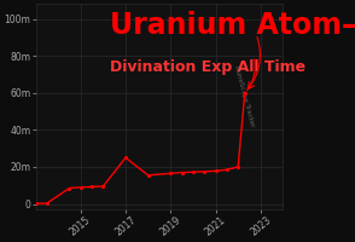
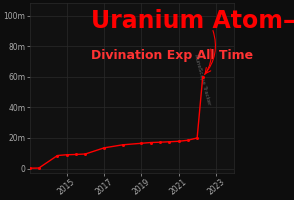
2017: 25m -> 14m
